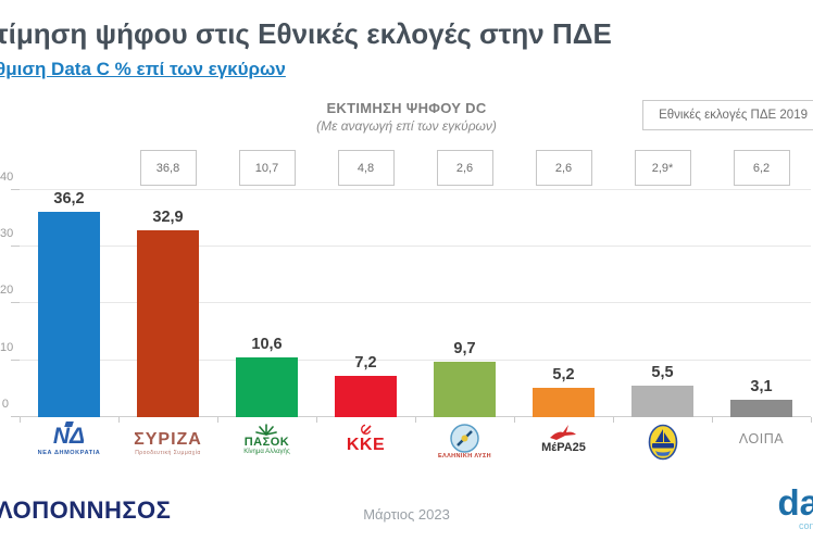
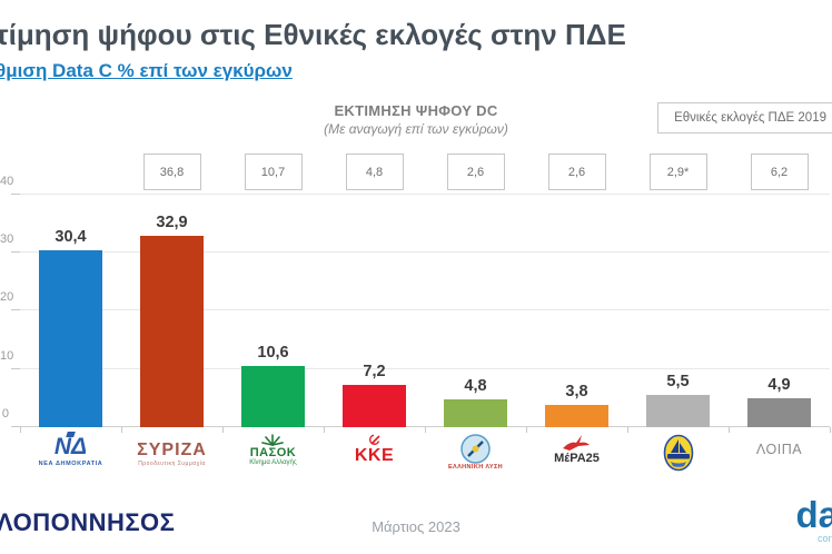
ΕΚΤΙΜΗΣΗ ΨΗΦΟΥ DC/ΝΕΑ ΔΗΜΟΚΡΑΤΙΑ: 36,2 -> 30,4
ΕΚΤΙΜΗΣΗ ΨΗΦΟΥ DC/ΕΛΛΗΝΙΚΗ ΛΥΣΗ: 9,7 -> 4,8
ΕΚΤΙΜΗΣΗ ΨΗΦΟΥ DC/ΜέΡΑ25: 5,2 -> 3,8
ΕΚΤΙΜΗΣΗ ΨΗΦΟΥ DC/ΛΟΙΠΑ: 3,1 -> 4,9
